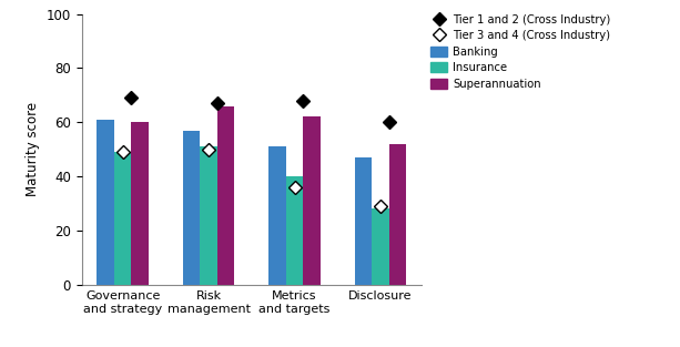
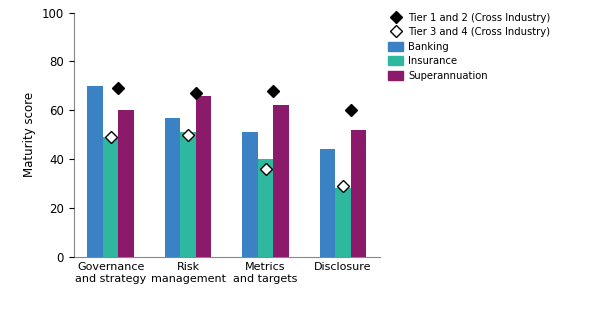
Banking/Governance and strategy: 61 -> 70
Banking/Disclosure: 47 -> 44
